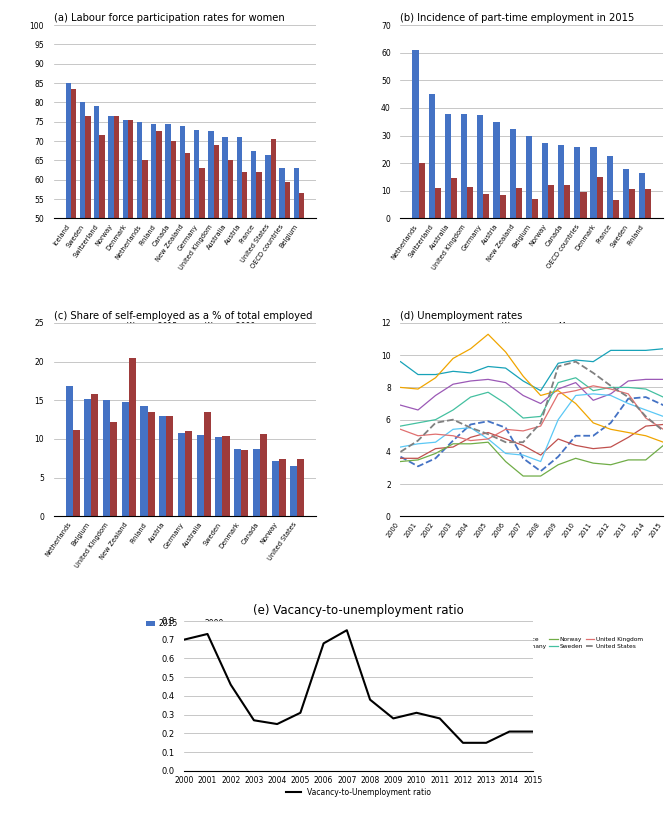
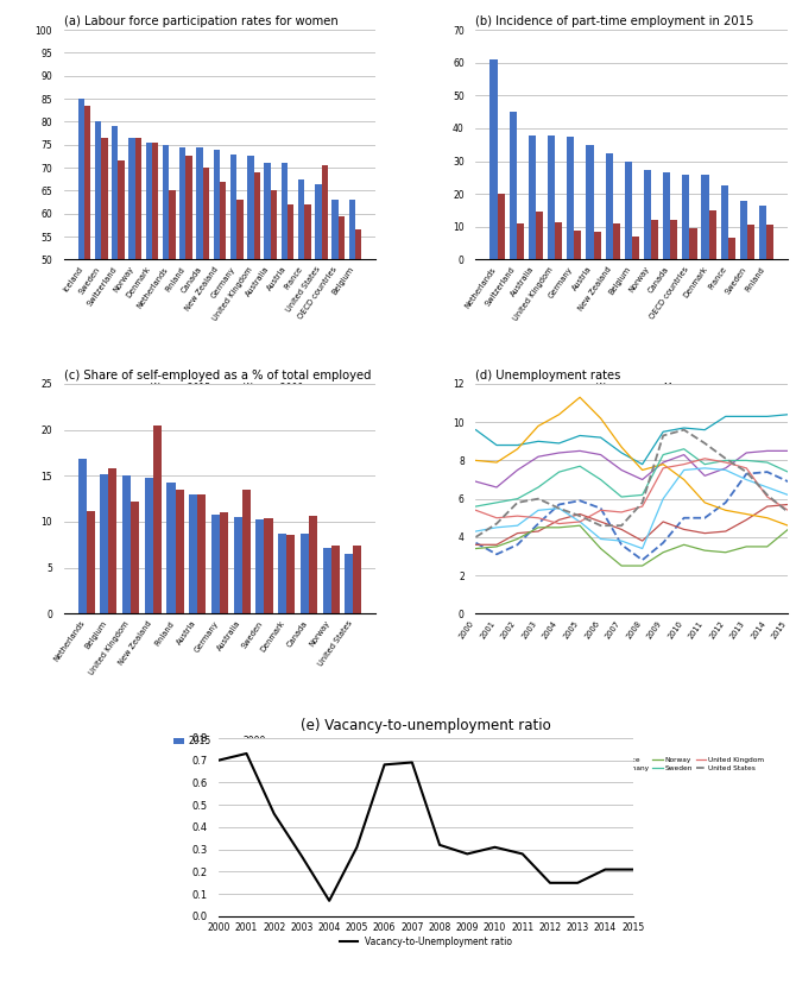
(e) Vacancy-to-unemployment ratio/2004: 0.25 -> 0.07
(e) Vacancy-to-unemployment ratio/2007: 0.75 -> 0.69
(e) Vacancy-to-unemployment ratio/2008: 0.38 -> 0.32
